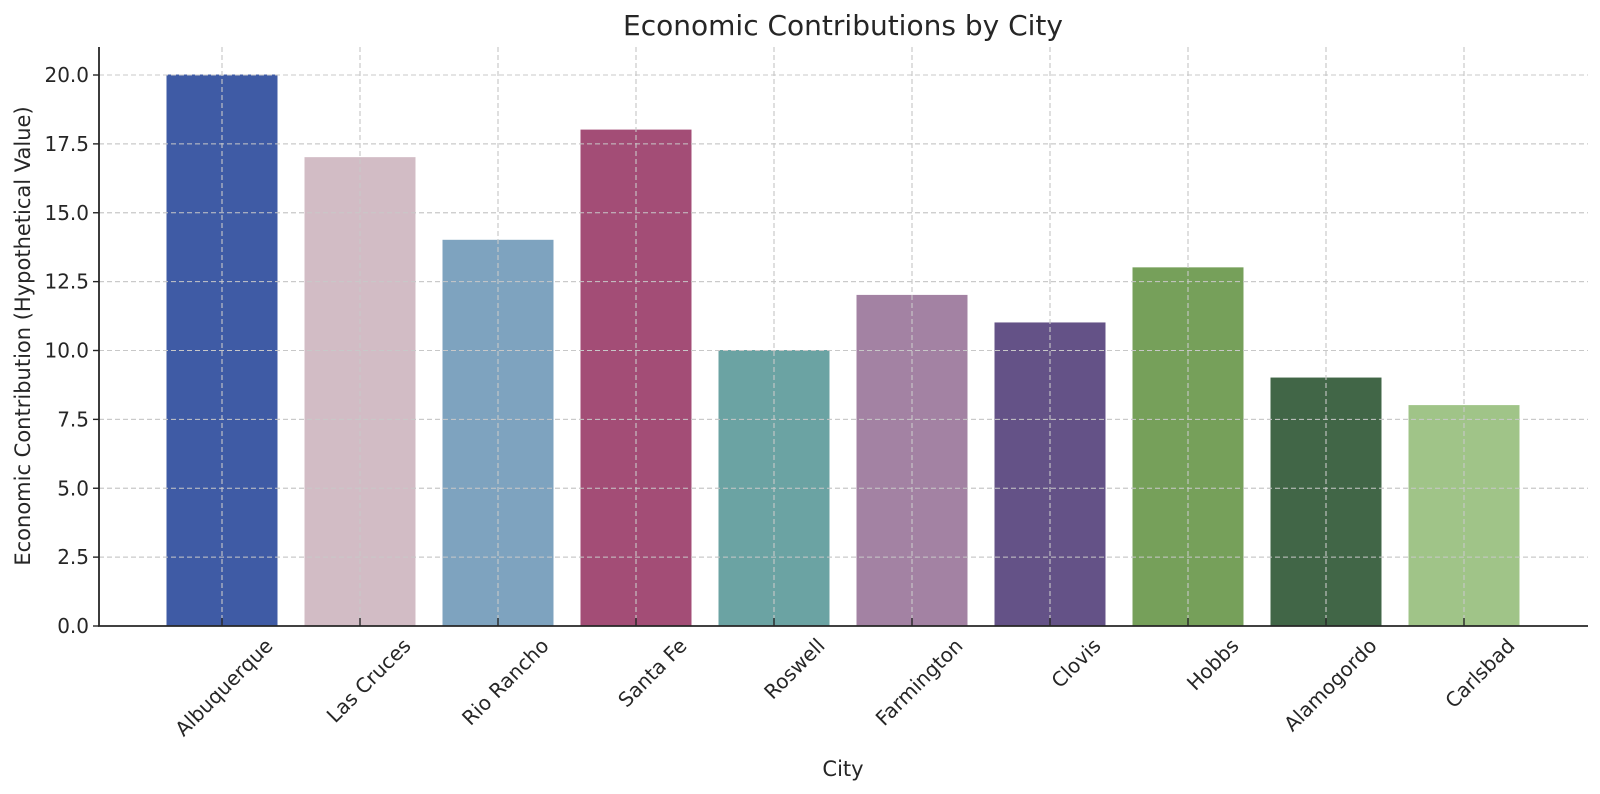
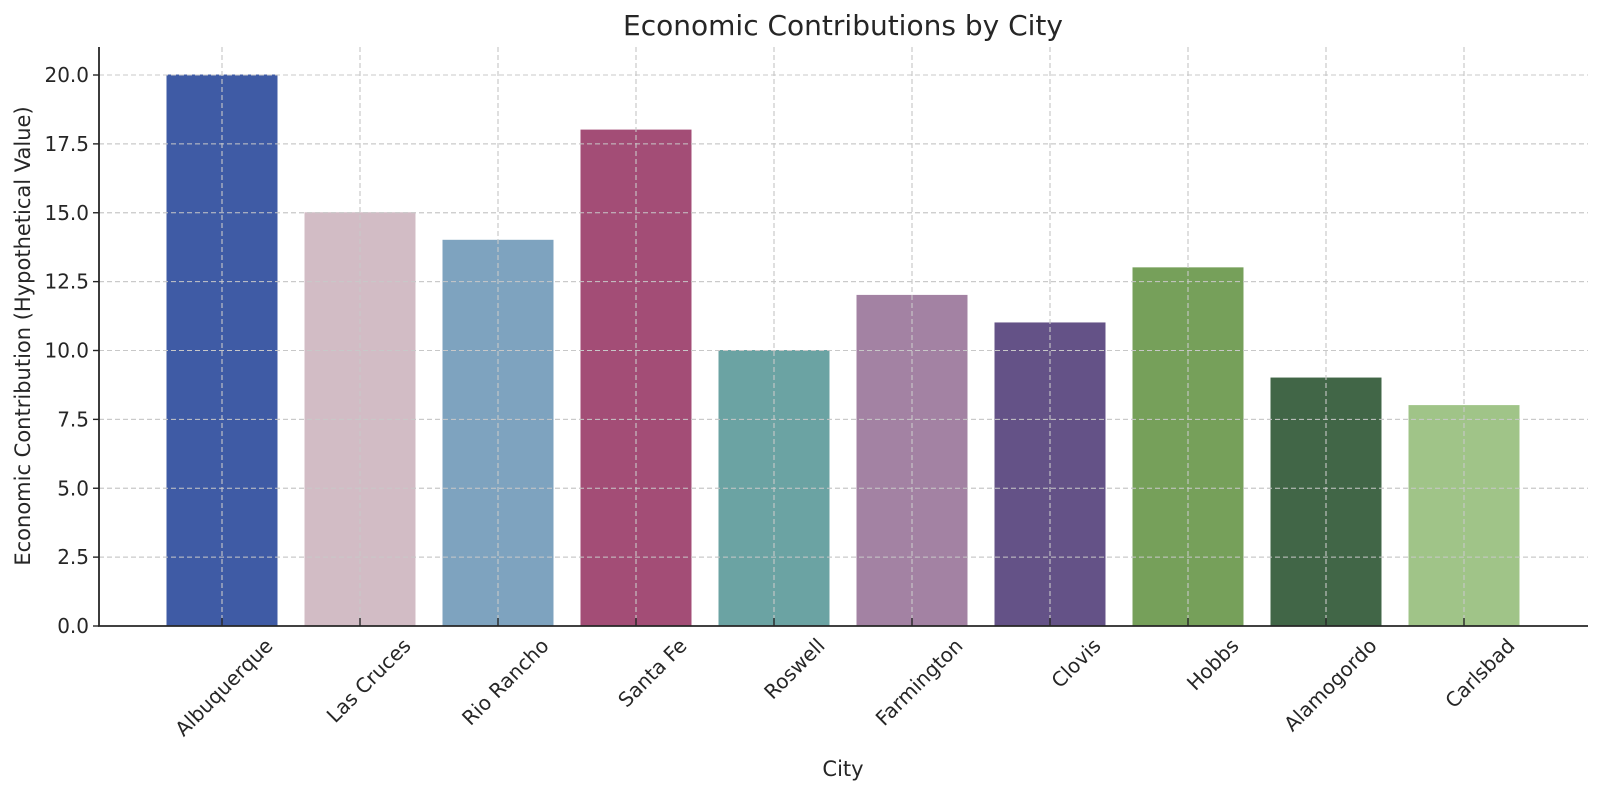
Las Cruces: 17 -> 15
